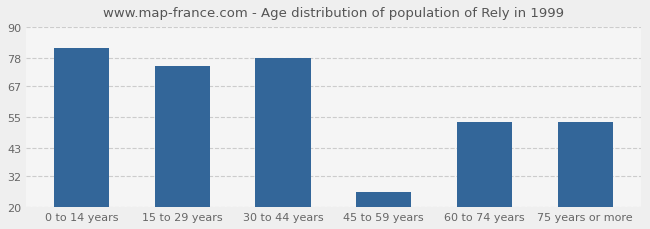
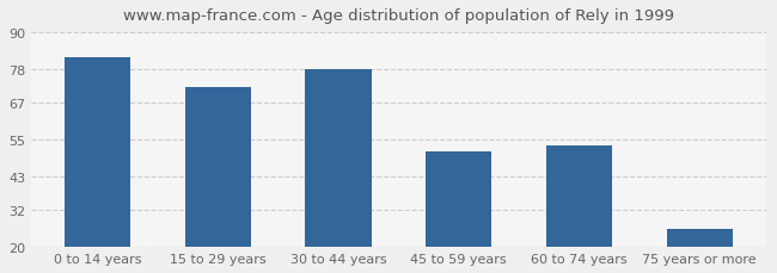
15 to 29 years: 75 -> 72
45 to 59 years: 26 -> 51
75 years or more: 53 -> 26
